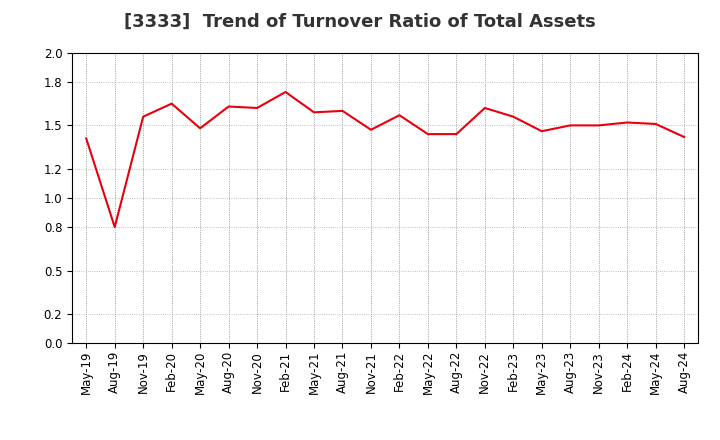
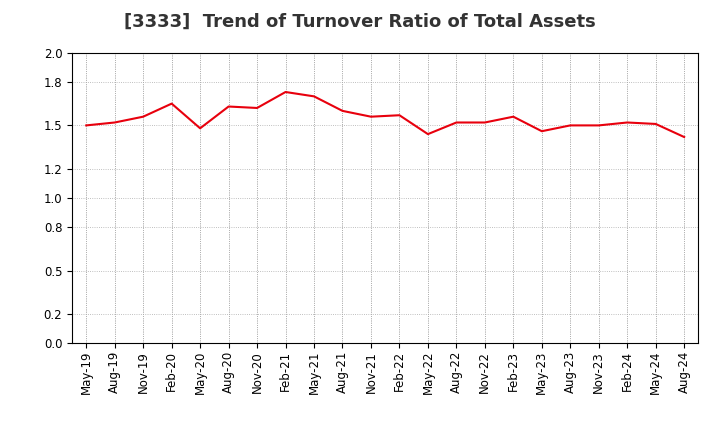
May-19: 1.41 -> 1.50
Aug-19: 0.80 -> 1.52
May-21: 1.59 -> 1.70
Nov-21: 1.47 -> 1.56
Aug-22: 1.44 -> 1.52
Nov-22: 1.62 -> 1.52
